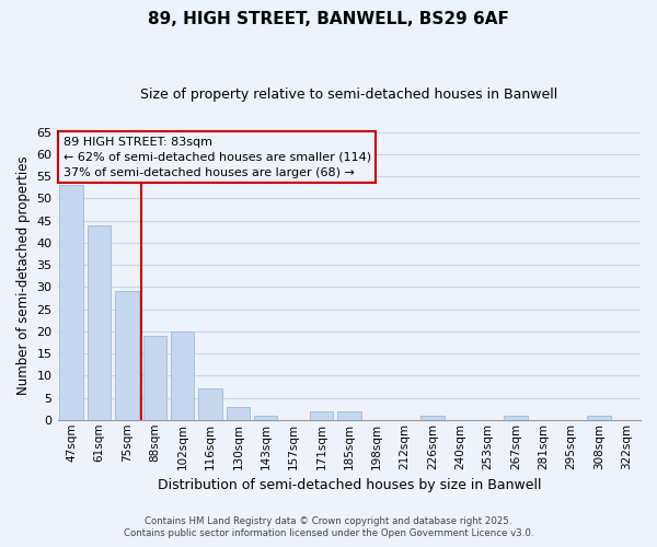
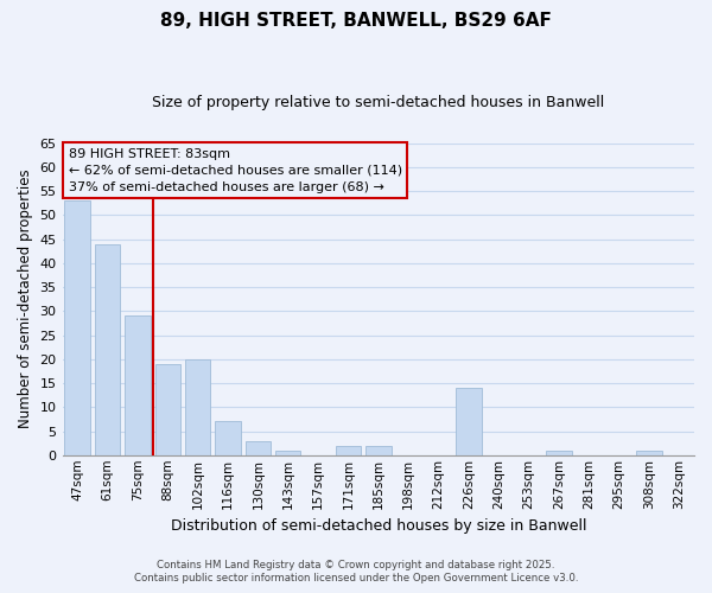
226sqm: 1 -> 14
